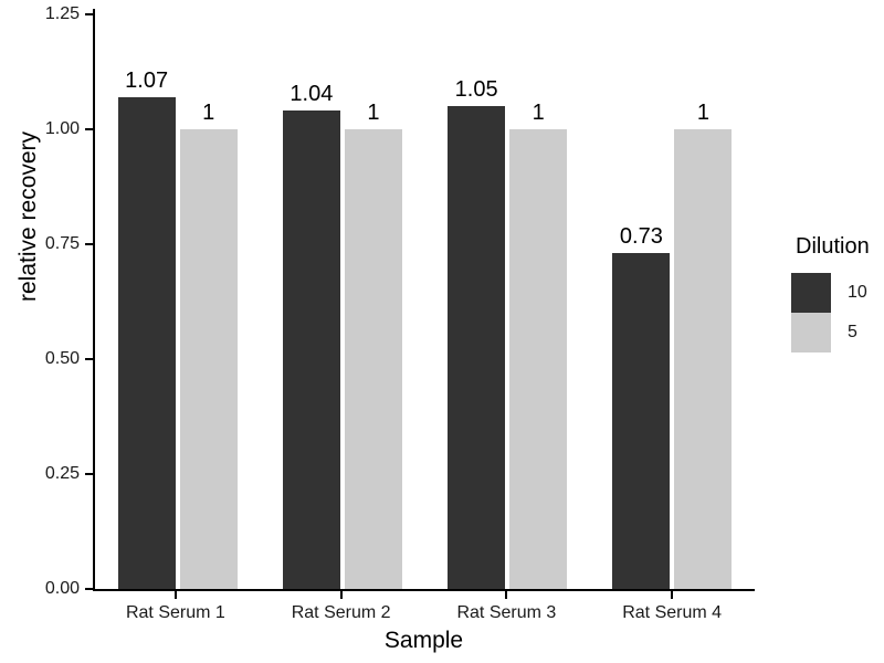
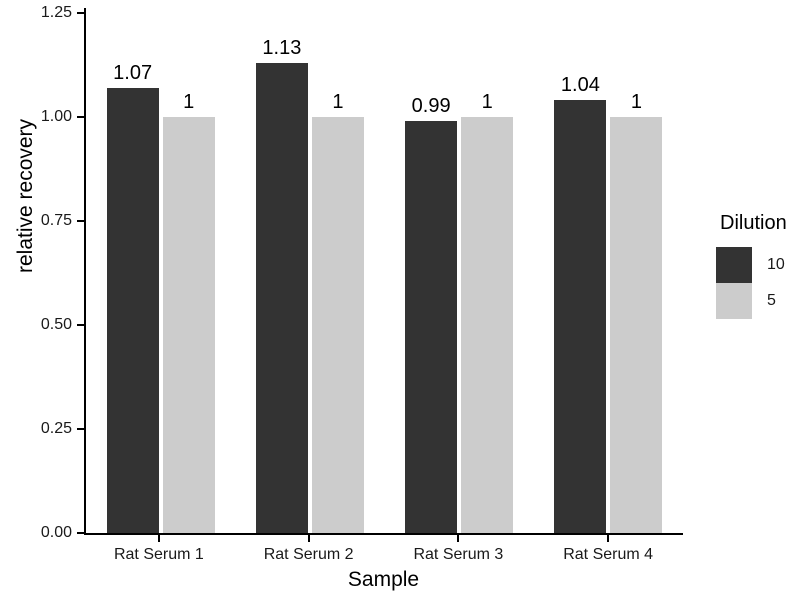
10/Rat Serum 2: 1.04 -> 1.13
10/Rat Serum 3: 1.05 -> 0.99
10/Rat Serum 4: 0.73 -> 1.04
